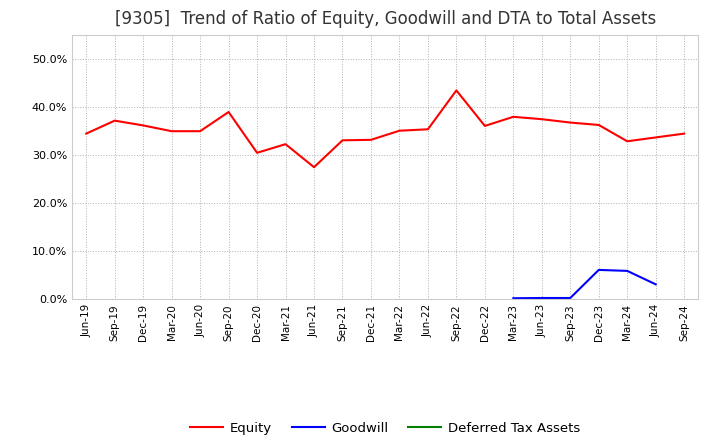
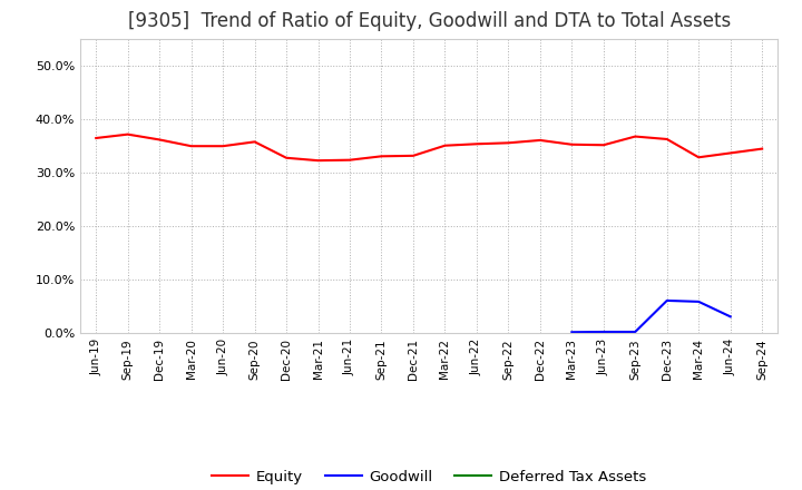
Equity/Jun-19: 34.5% -> 36.5%
Equity/Sep-20: 39.0% -> 35.8%
Equity/Dec-20: 30.5% -> 32.8%
Equity/Jun-21: 27.5% -> 32.4%
Equity/Sep-22: 43.5% -> 35.6%
Equity/Mar-23: 38.0% -> 35.3%
Equity/Jun-23: 37.5% -> 35.2%
